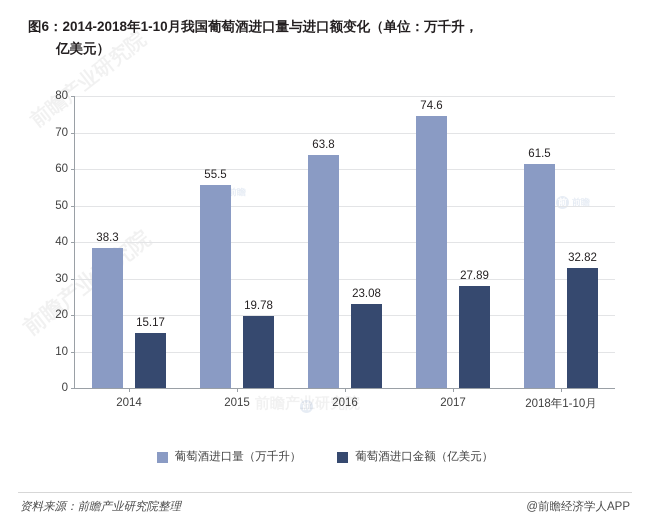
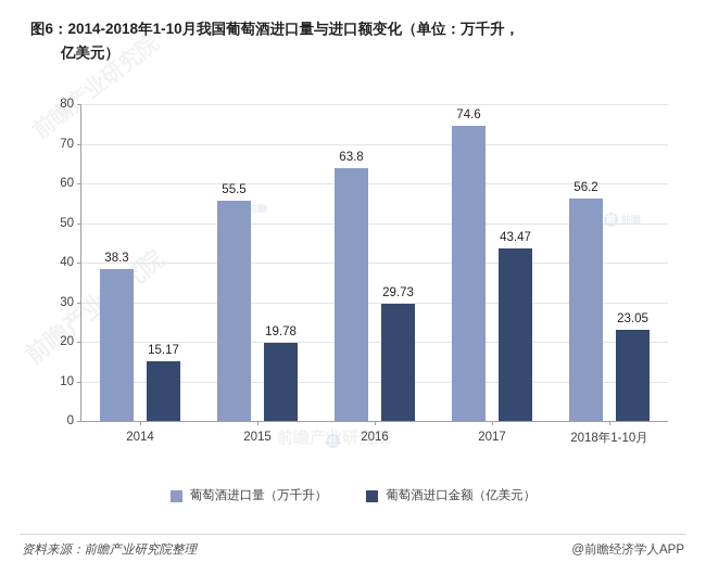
葡萄酒进口金额（亿美元）/2016: 23.08 -> 29.73
葡萄酒进口金额（亿美元）/2017: 27.89 -> 43.47
葡萄酒进口量（万千升）/2018年1-10月: 61.5 -> 56.2
葡萄酒进口金额（亿美元）/2018年1-10月: 32.82 -> 23.05
